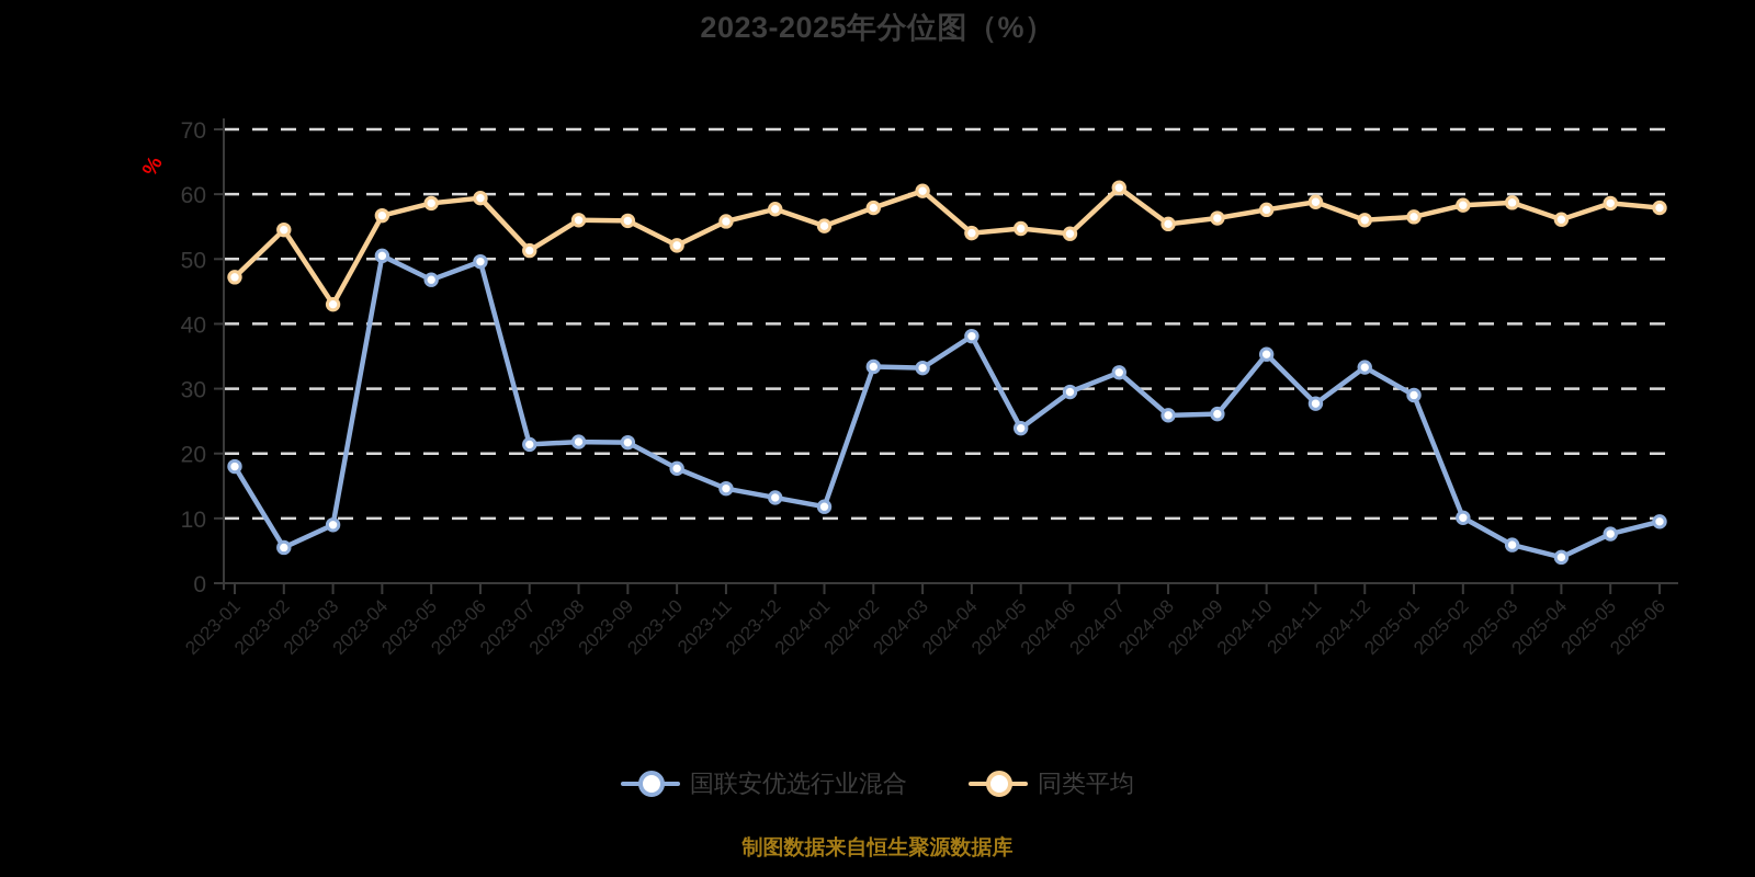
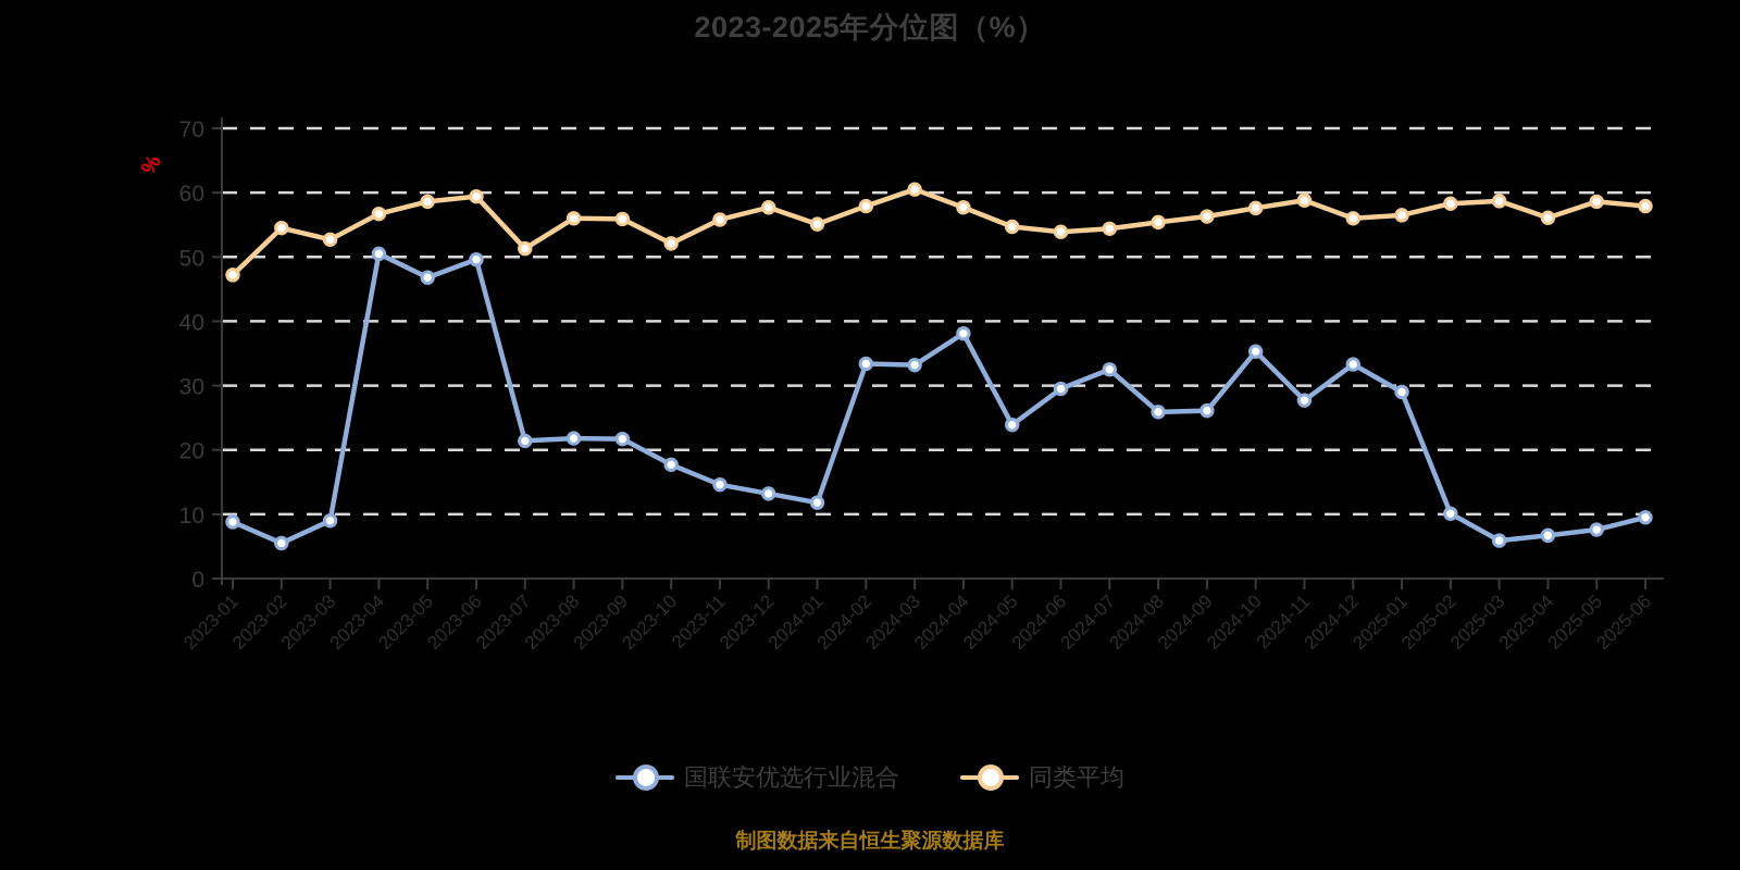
国联安优选行业混合/2023-01: 18 -> 9
同类平均/2023-03: 43 -> 53
同类平均/2024-04: 54 -> 58
同类平均/2024-07: 61 -> 54
国联安优选行业混合/2025-04: 4 -> 7
